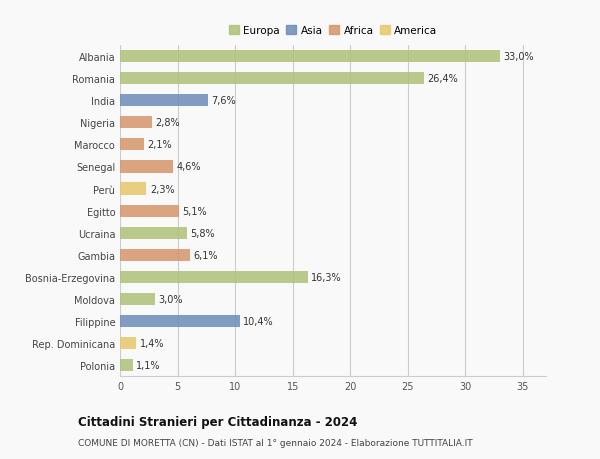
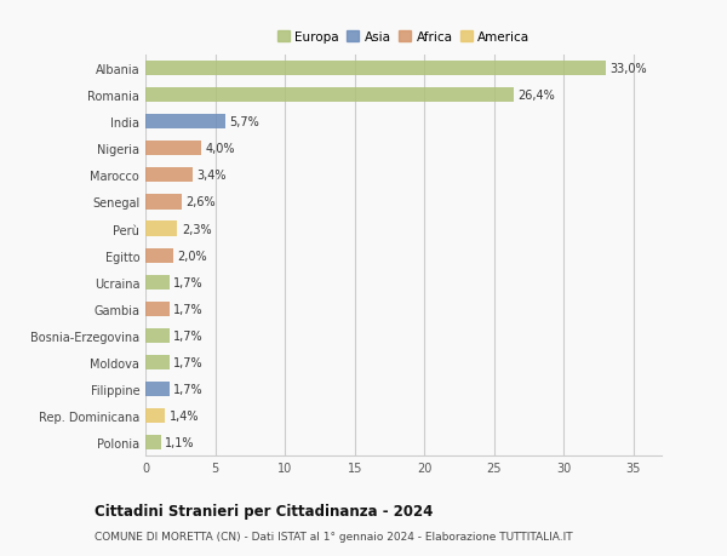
India: 7,6% -> 5,7%
Nigeria: 2,8% -> 4,0%
Marocco: 2,1% -> 3,4%
Senegal: 4,6% -> 2,6%
Egitto: 5,1% -> 2,0%
Ucraina: 5,8% -> 1,7%
Gambia: 6,1% -> 1,7%
Bosnia-Erzegovina: 16,3% -> 1,7%
Moldova: 3,0% -> 1,7%
Filippine: 10,4% -> 1,7%
